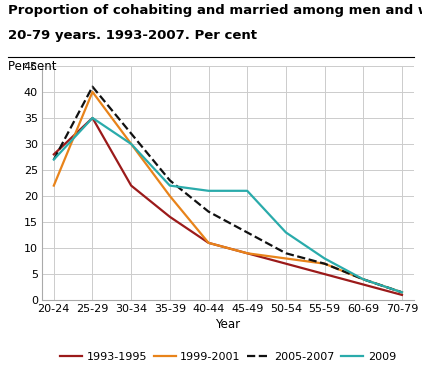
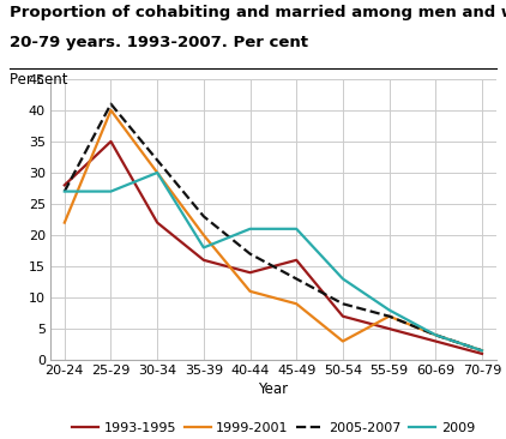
2009/25-29: 35.0 -> 27.0
2009/35-39: 22.0 -> 18.0
1993-1995/40-44: 11 -> 14
1993-1995/45-49: 9 -> 16
1999-2001/50-54: 8.0 -> 3.0
